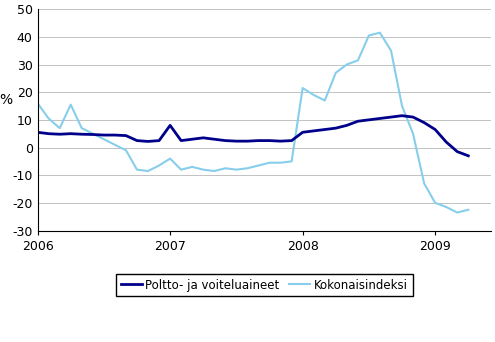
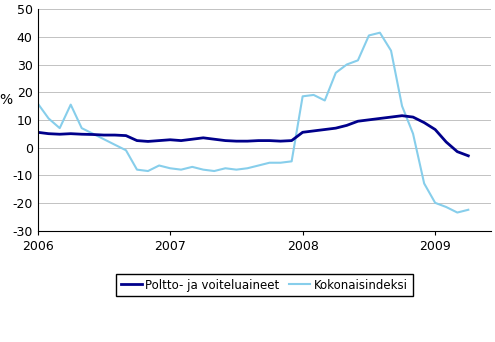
Poltto- ja voiteluaineet/2007: 8.0 -> 2.8
Kokonaisindeksi/2007: -4.0 -> -7.5
Kokonaisindeksi/2008: 21.5 -> 18.5
